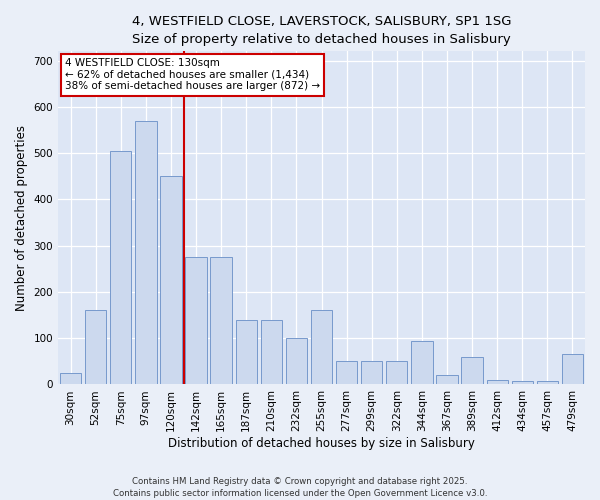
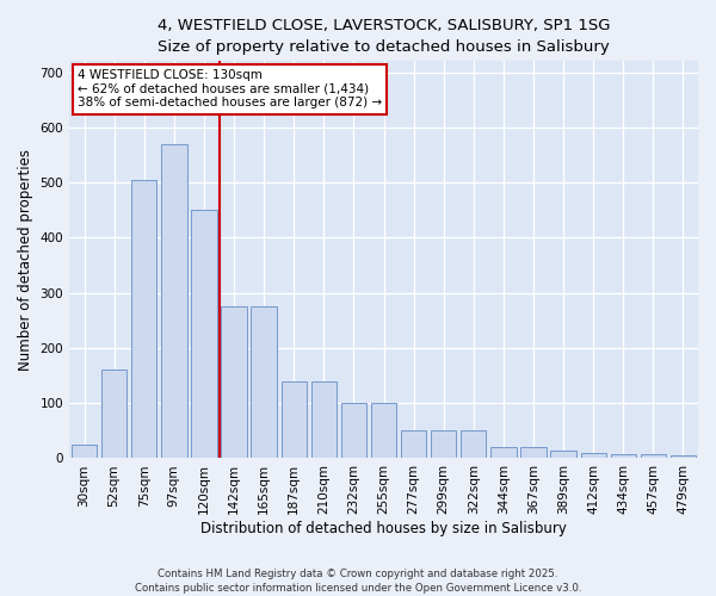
255sqm: 160 -> 100
344sqm: 95 -> 20
389sqm: 60 -> 15
479sqm: 65 -> 5
